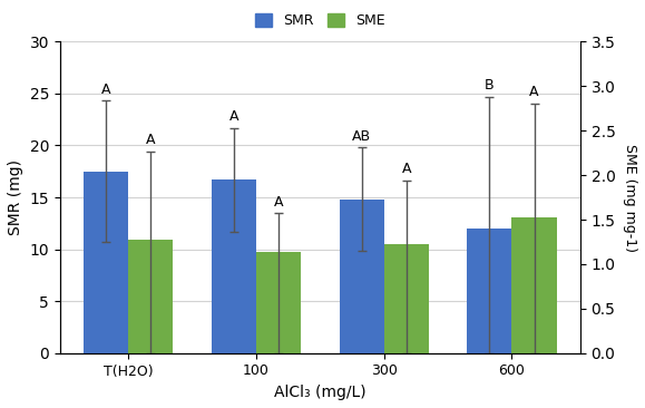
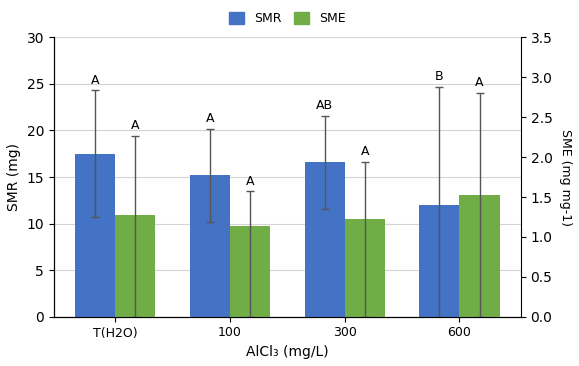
SMR/100: 16.7 -> 15.2
SMR/300: 14.8 -> 16.6
